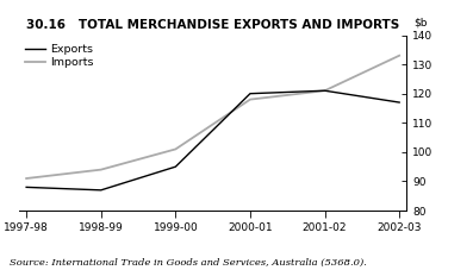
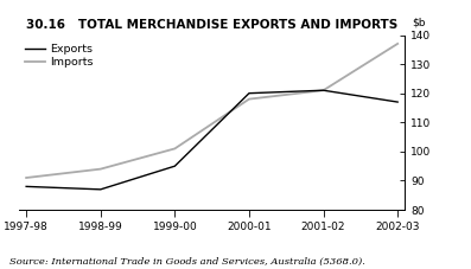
Imports/2002-03: 133 -> 137
